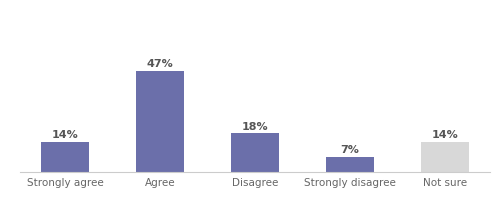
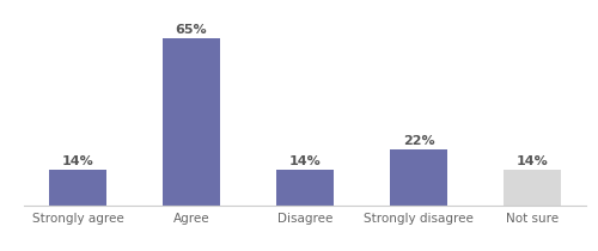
Agree: 47% -> 65%
Disagree: 18% -> 14%
Strongly disagree: 7% -> 22%
